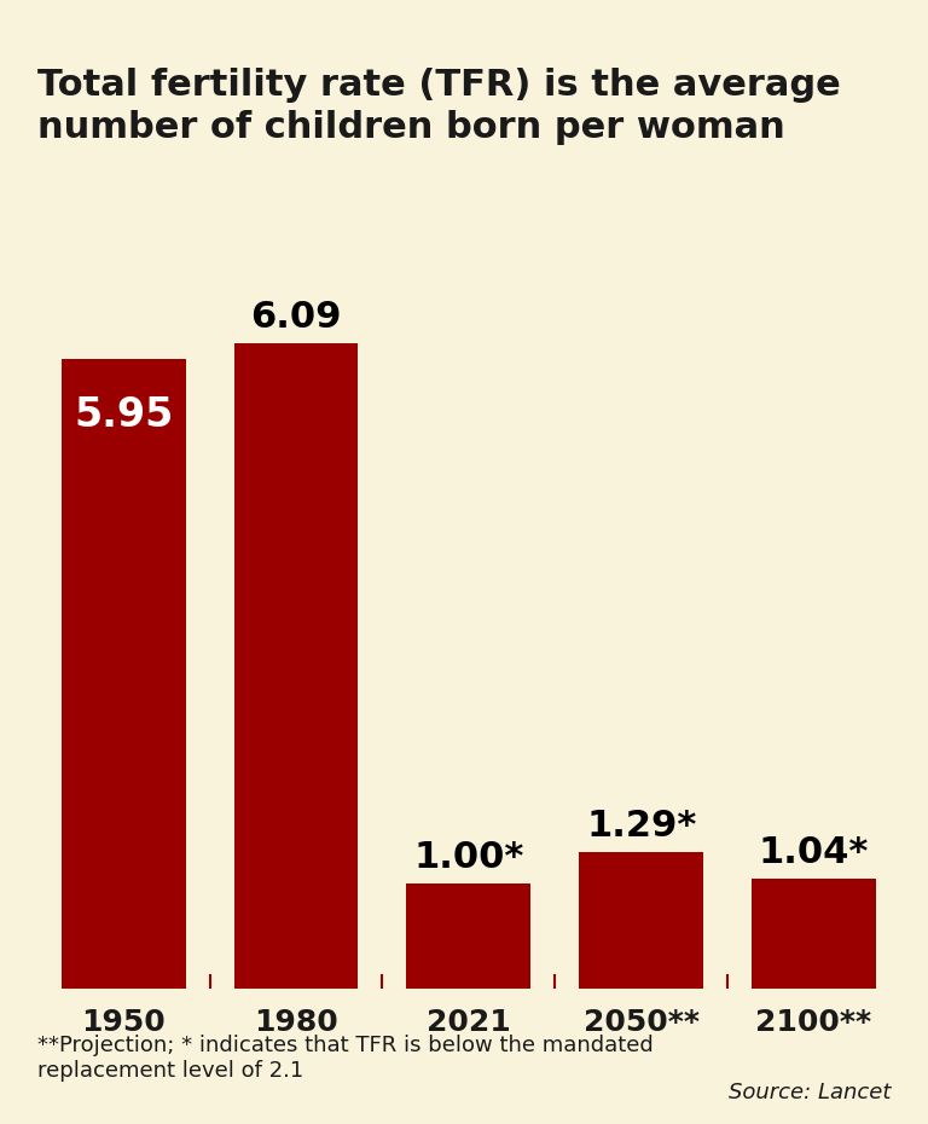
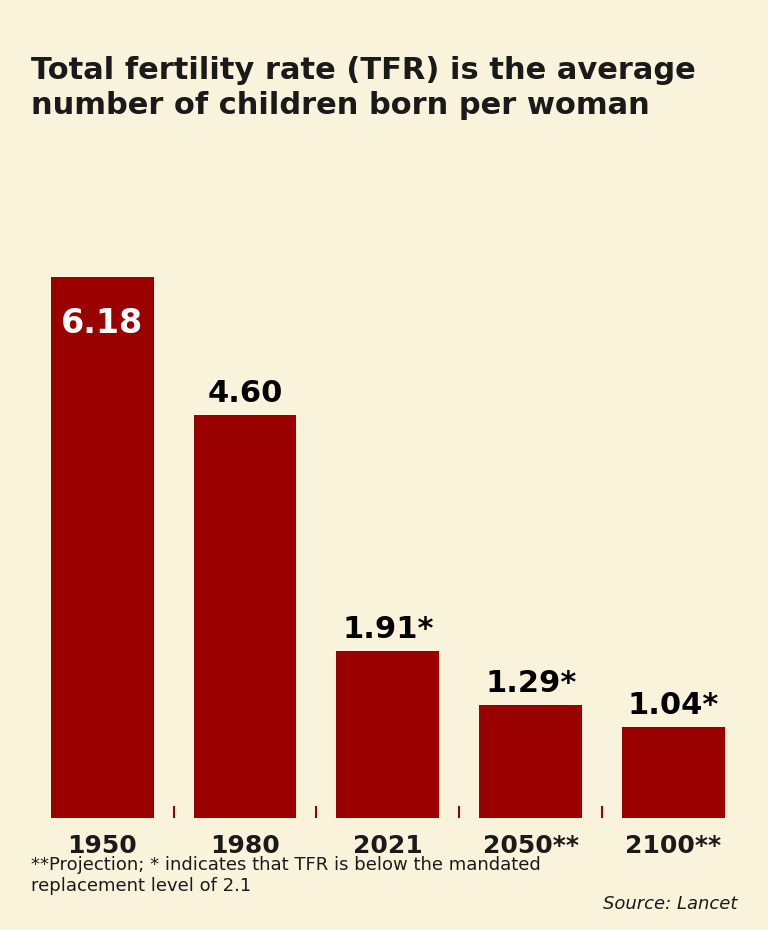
1950: 5.95 -> 6.18
1980: 6.09 -> 4.60
2021: 1.00* -> 1.91*
